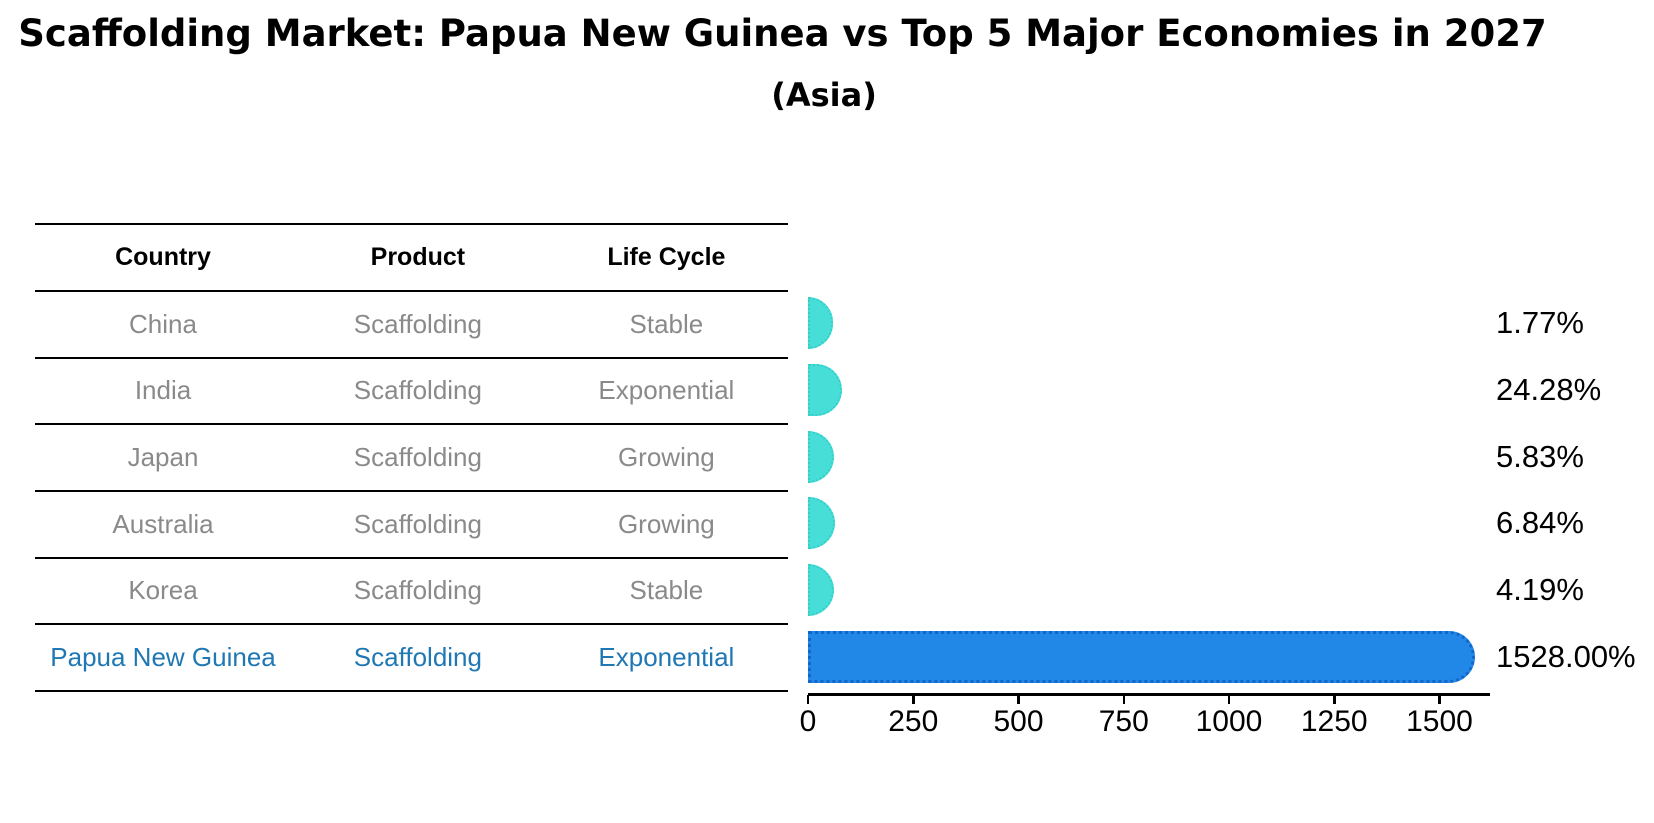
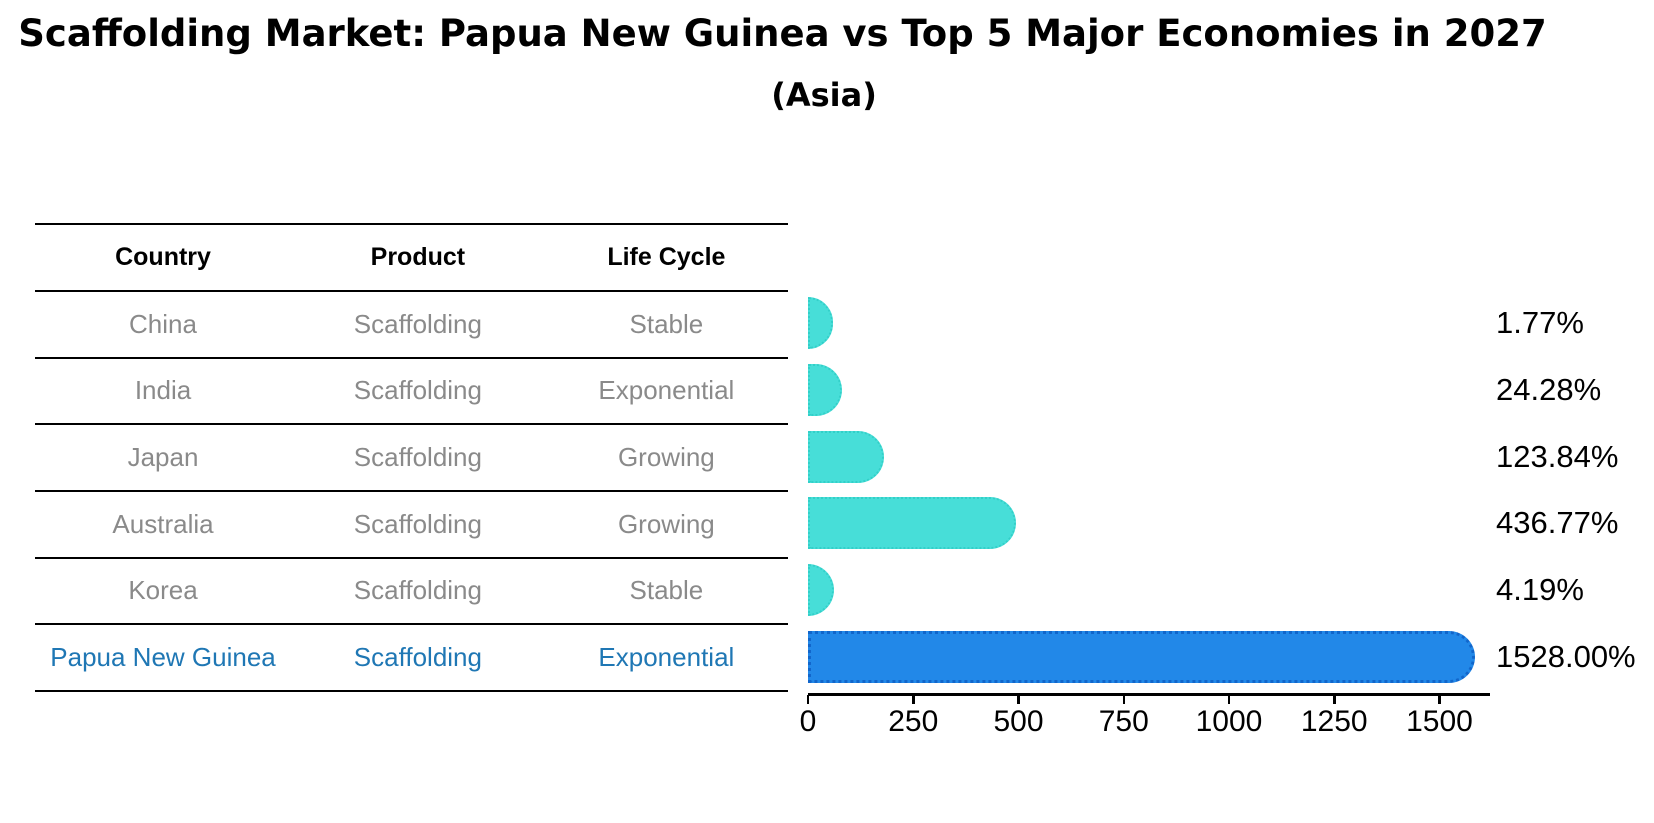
Japan: 5.83% -> 123.84%
Australia: 6.84% -> 436.77%
